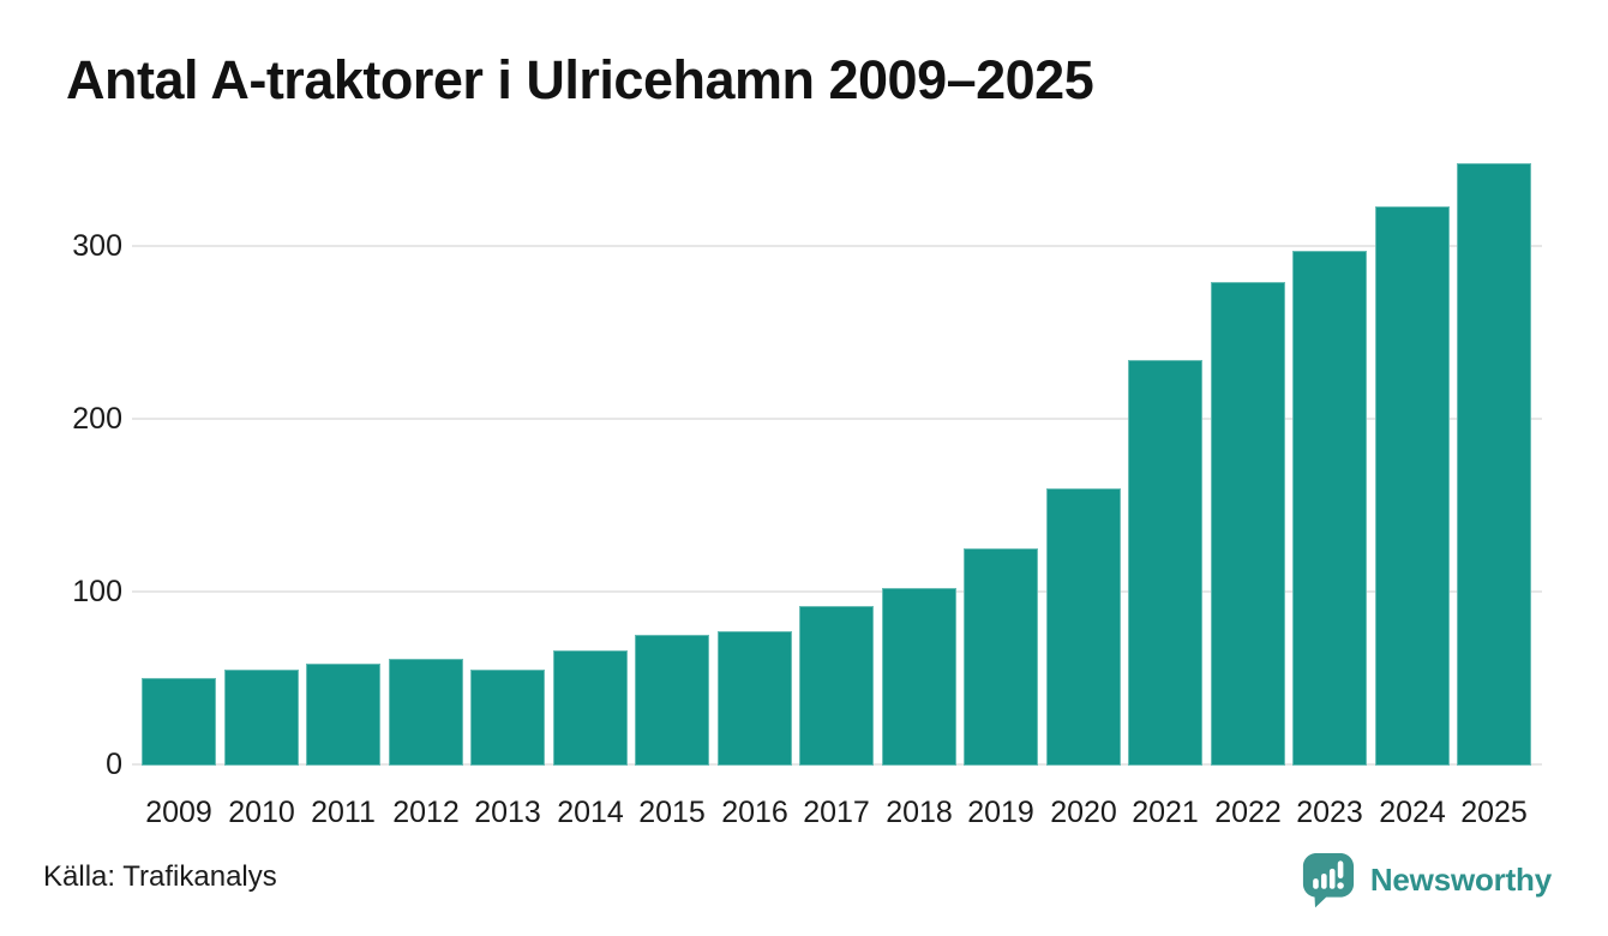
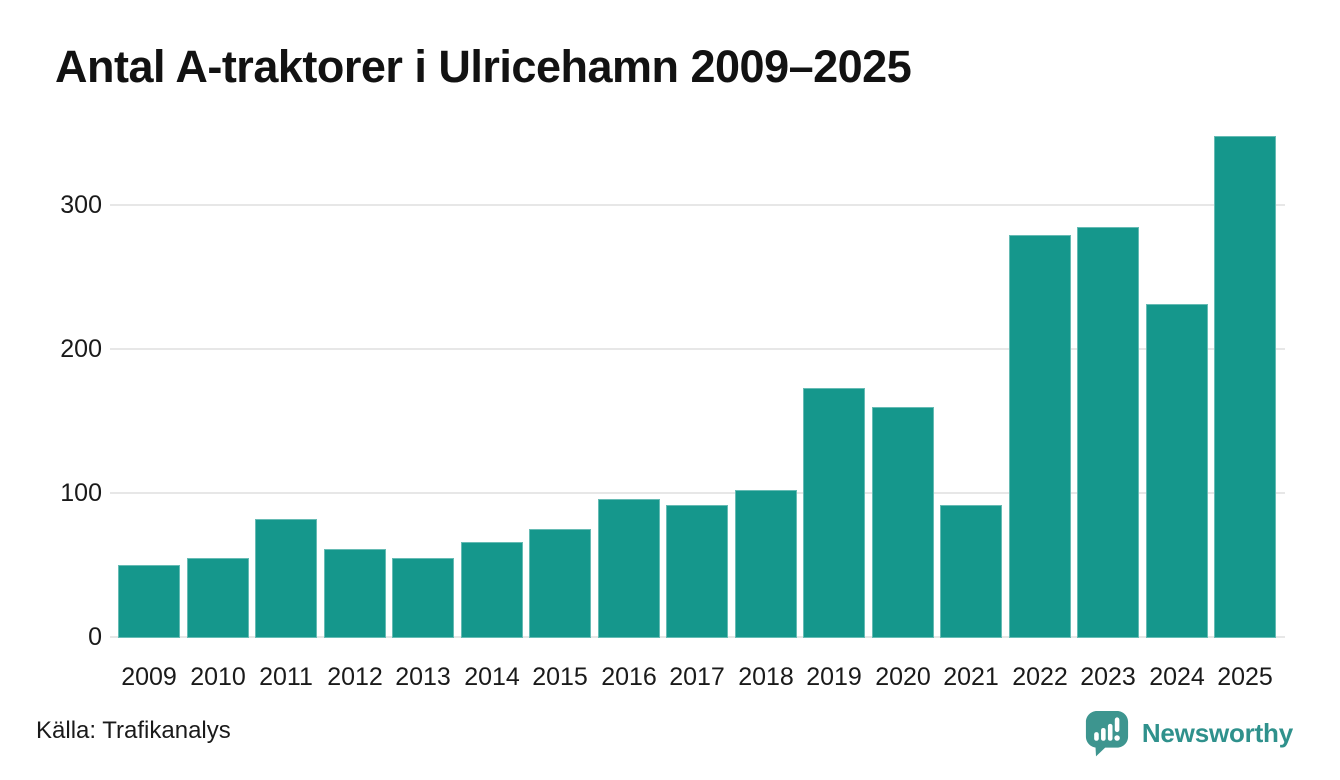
2011: 58 -> 82
2016: 77 -> 96
2019: 125 -> 173
2021: 234 -> 92
2023: 297 -> 285
2024: 323 -> 231
